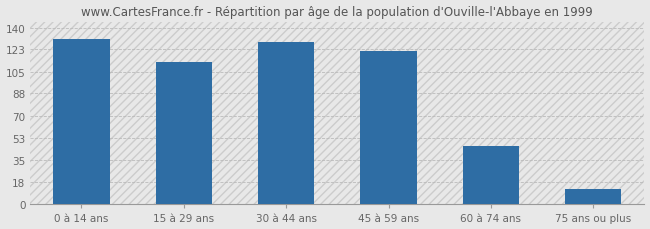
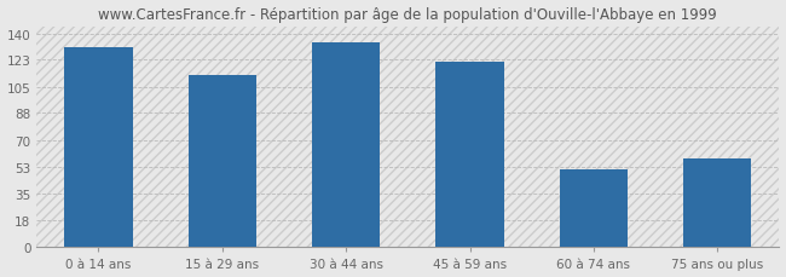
30 à 44 ans: 129 -> 134
60 à 74 ans: 46 -> 51
75 ans ou plus: 12 -> 58
